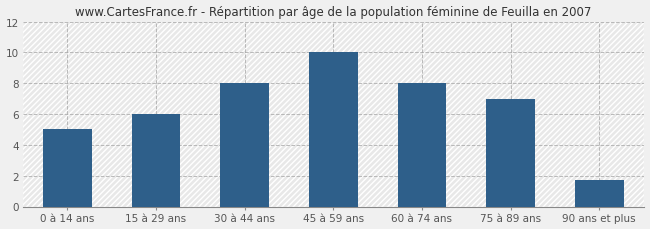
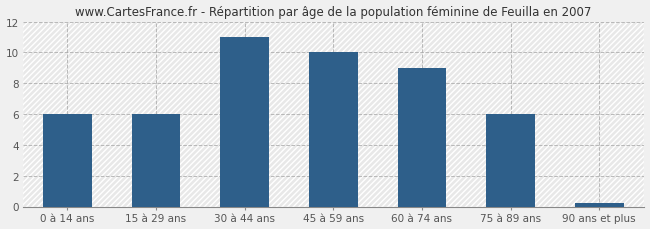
0 à 14 ans: 5.0 -> 6.0
30 à 44 ans: 8.0 -> 11.0
60 à 74 ans: 8.0 -> 9.0
75 à 89 ans: 7.0 -> 6.0
90 ans et plus: 1.7 -> 0.2
